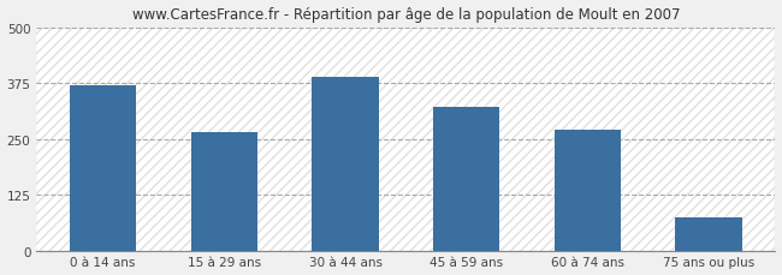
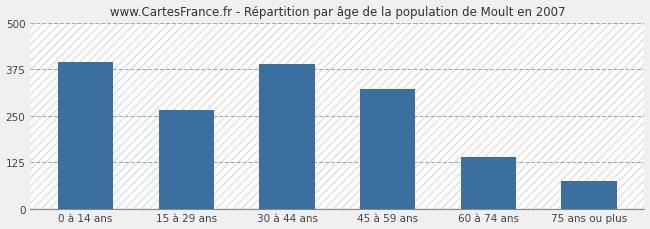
0 à 14 ans: 370 -> 395
60 à 74 ans: 270 -> 140
